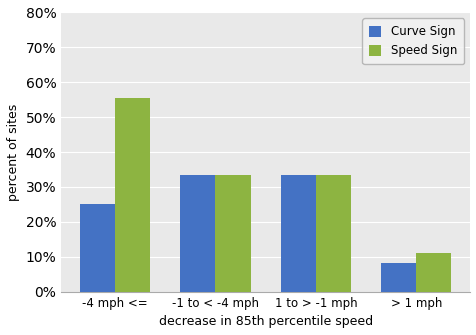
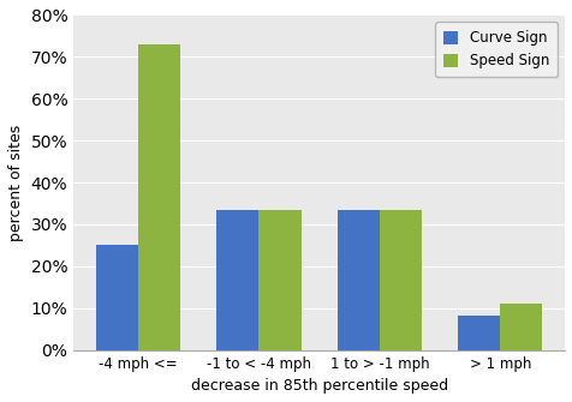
Speed Sign/-4 mph <=: 55.6% -> 73.0%
